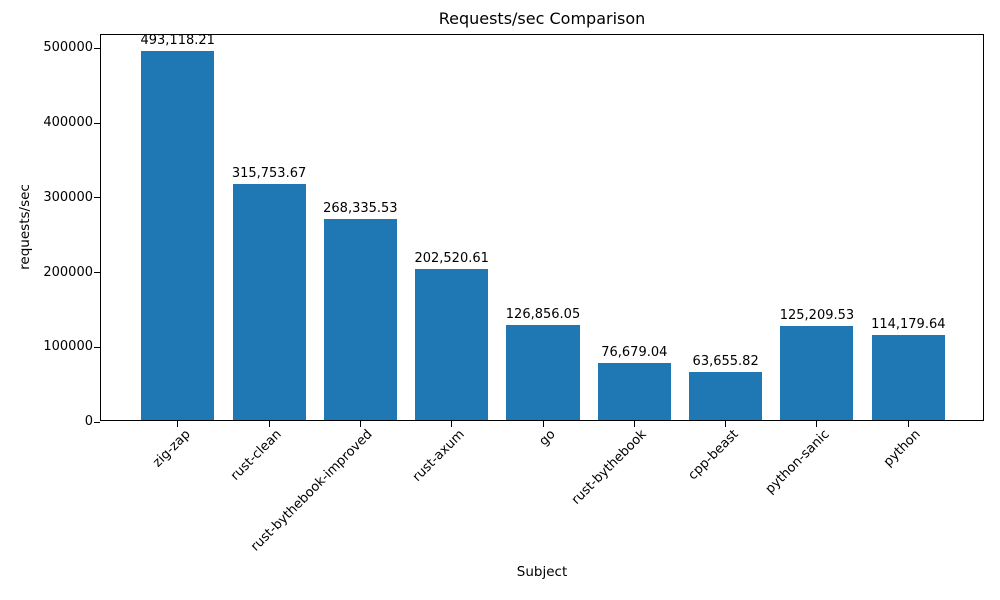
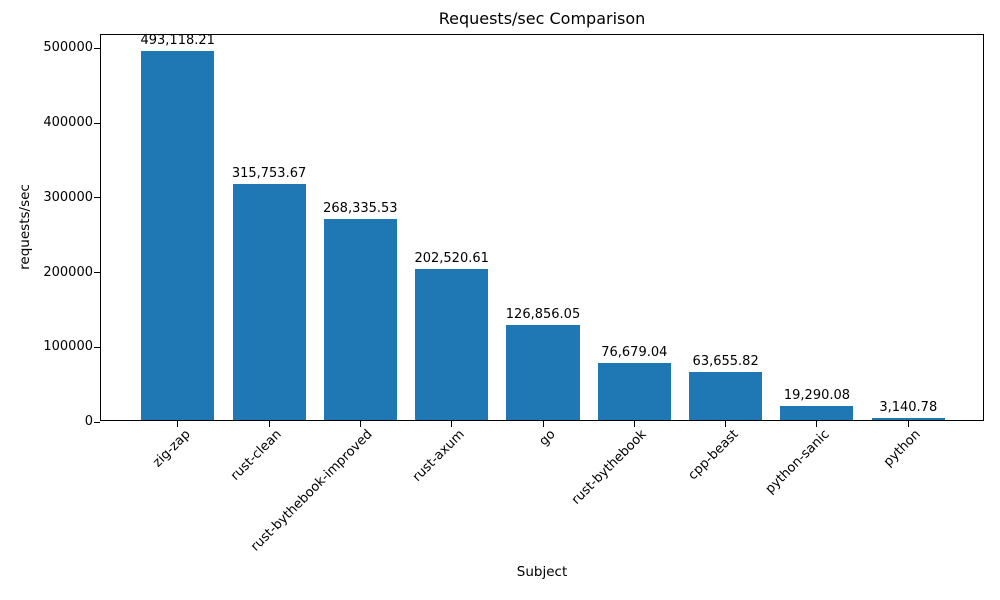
python-sanic: 125,209.53 -> 19,290.08
python: 114,179.64 -> 3,140.78
